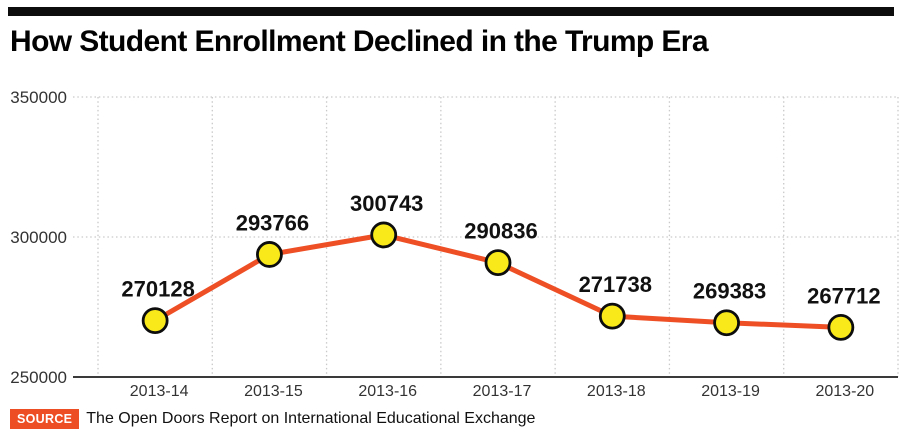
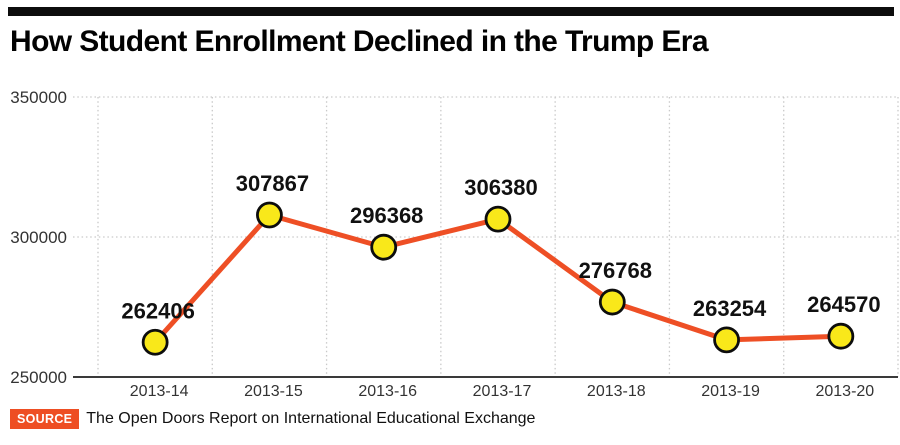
2013-14: 270128 -> 262406
2013-15: 293766 -> 307867
2013-16: 300743 -> 296368
2013-17: 290836 -> 306380
2013-18: 271738 -> 276768
2013-19: 269383 -> 263254
2013-20: 267712 -> 264570
